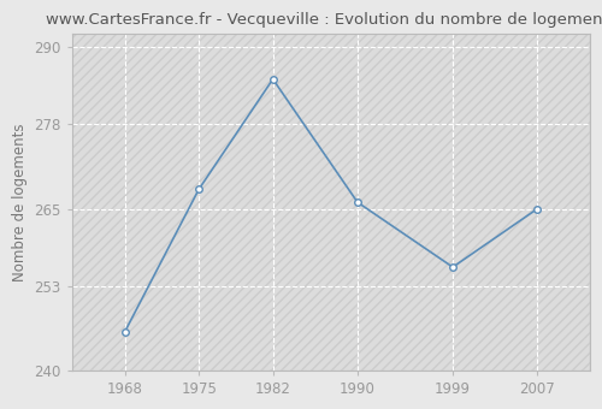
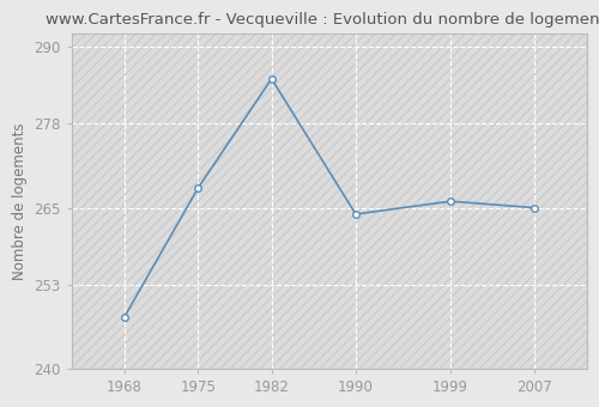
1968: 246 -> 248
1990: 266 -> 264
1999: 256 -> 266
